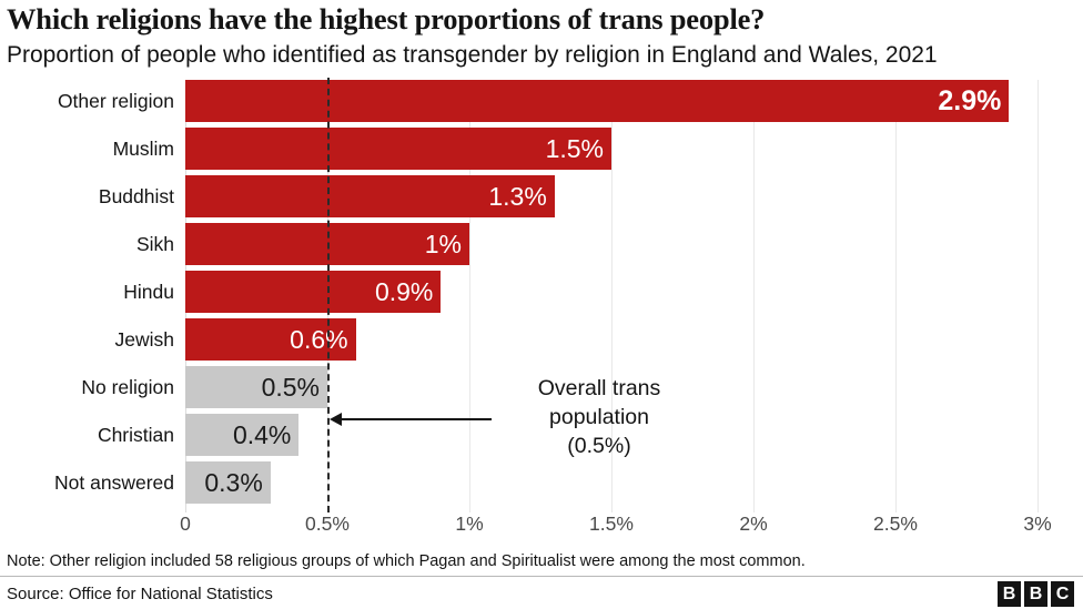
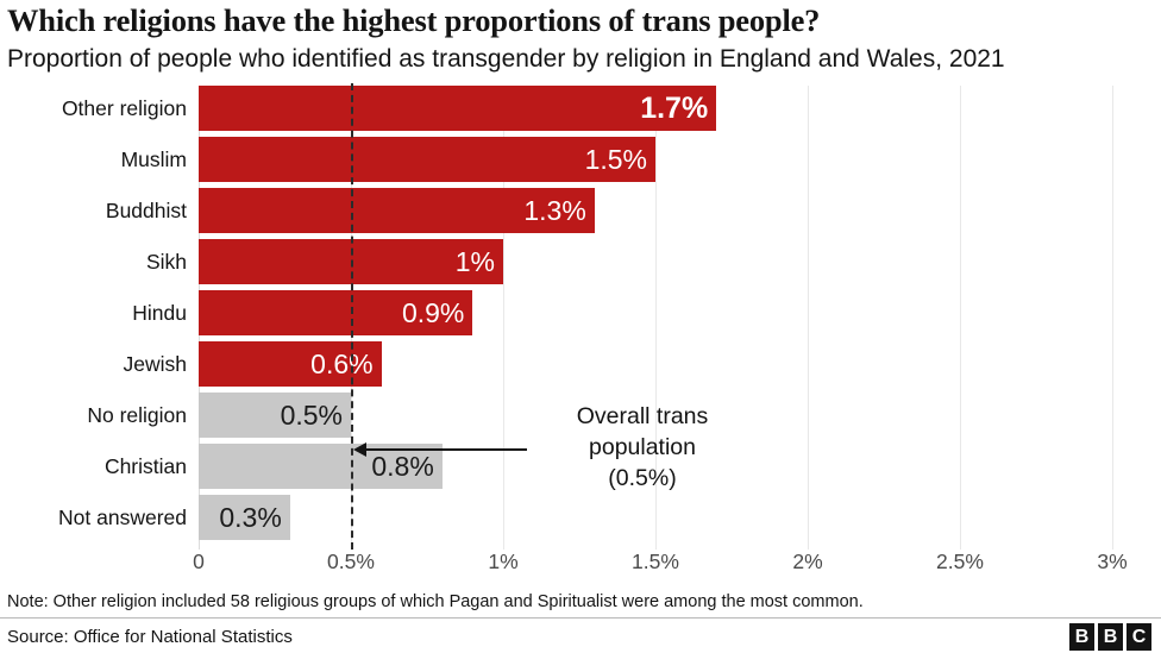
Other religion: 2.9% -> 1.7%
Christian: 0.4% -> 0.8%
